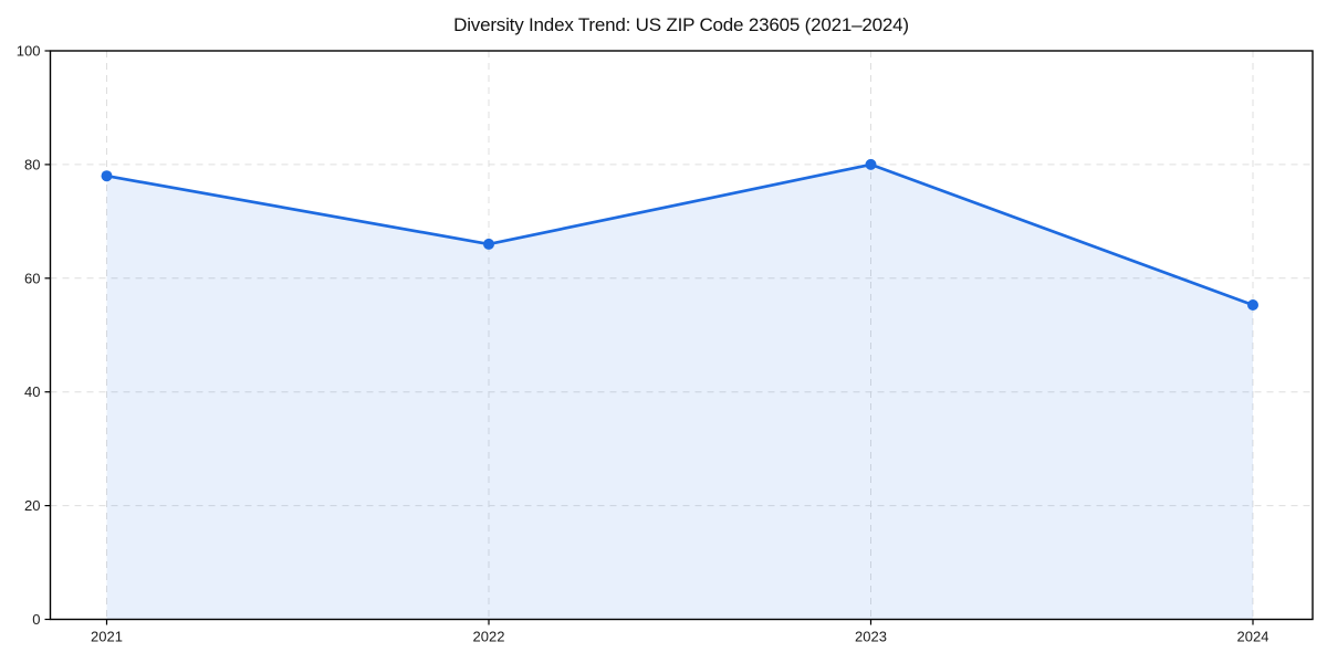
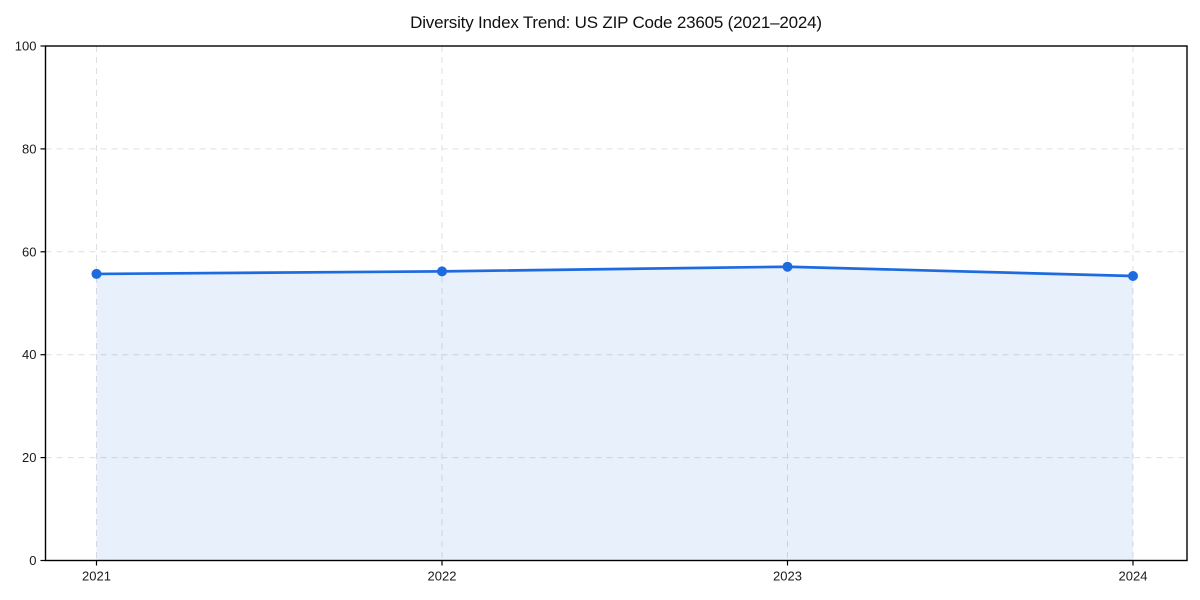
2021: 78 -> 56
2022: 66 -> 56
2023: 80 -> 57
